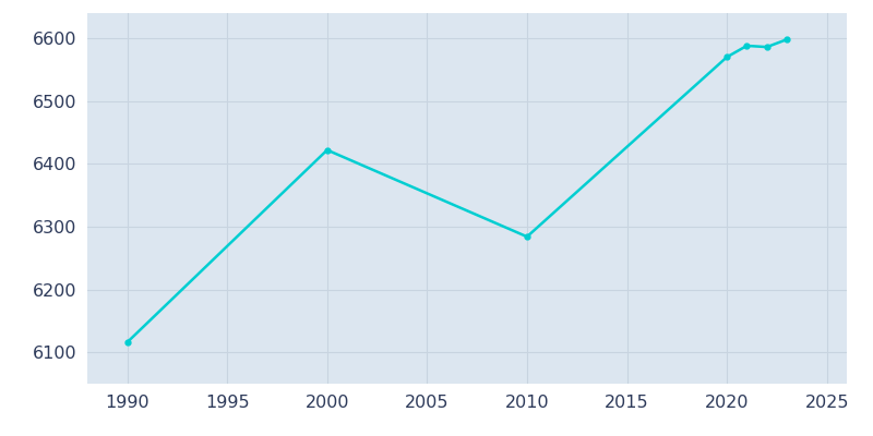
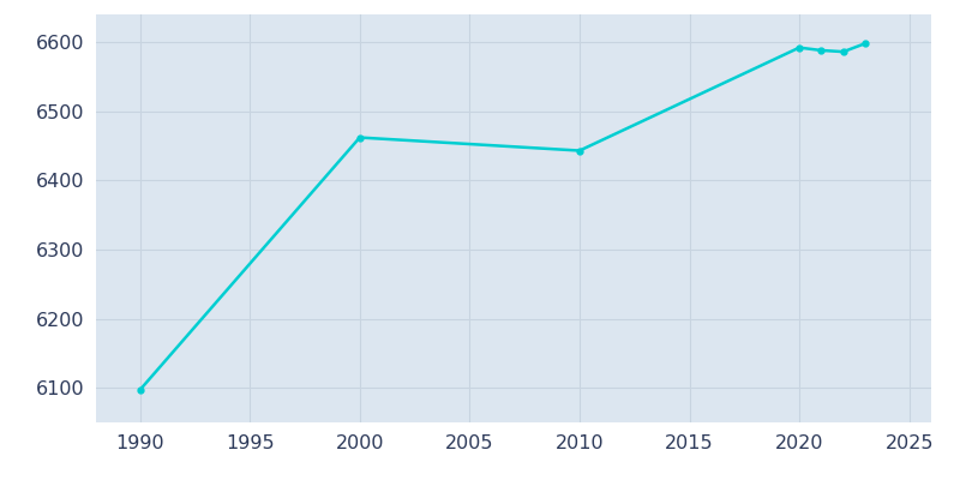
1990: 6116 -> 6097
2000: 6422 -> 6462
2010: 6284 -> 6443
2020: 6570 -> 6592
